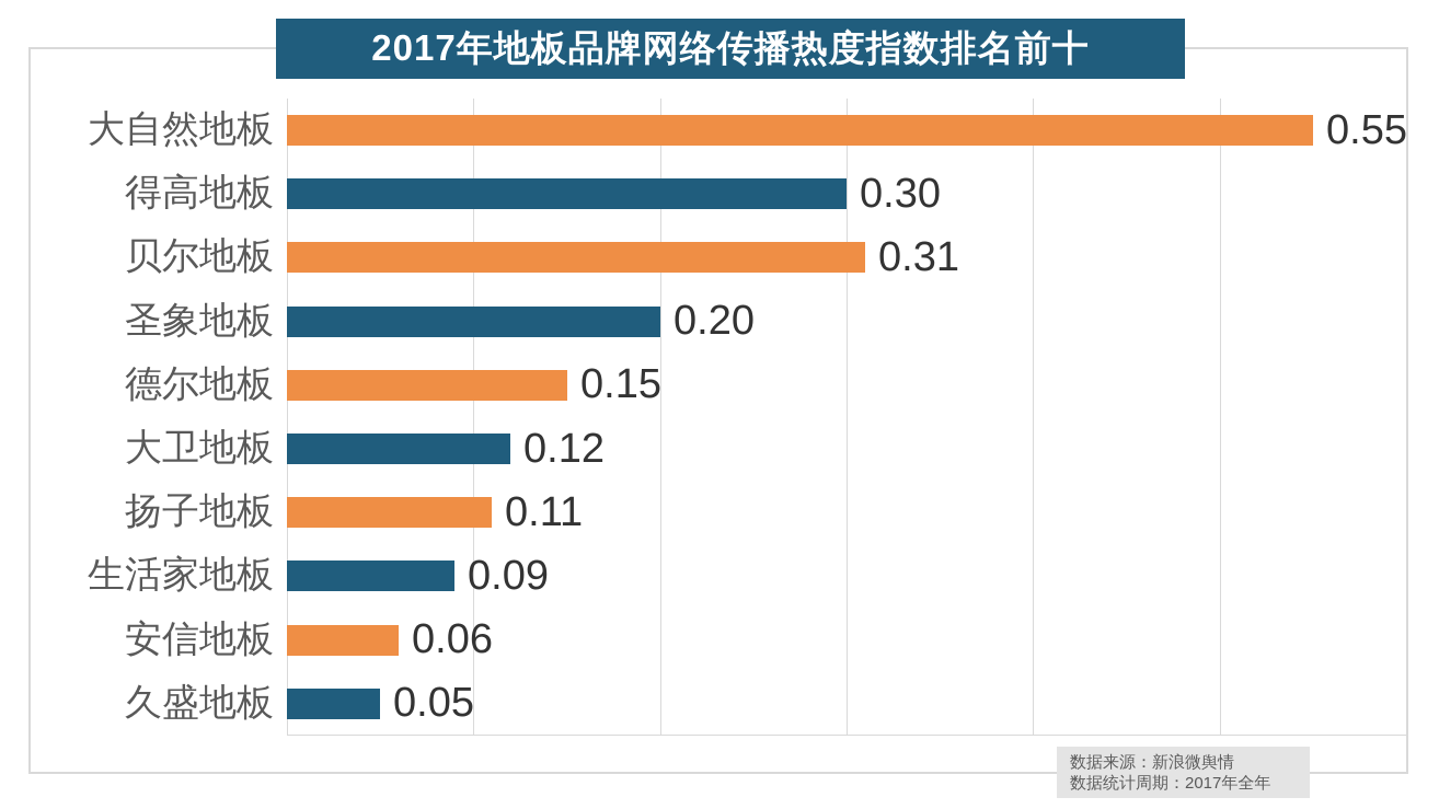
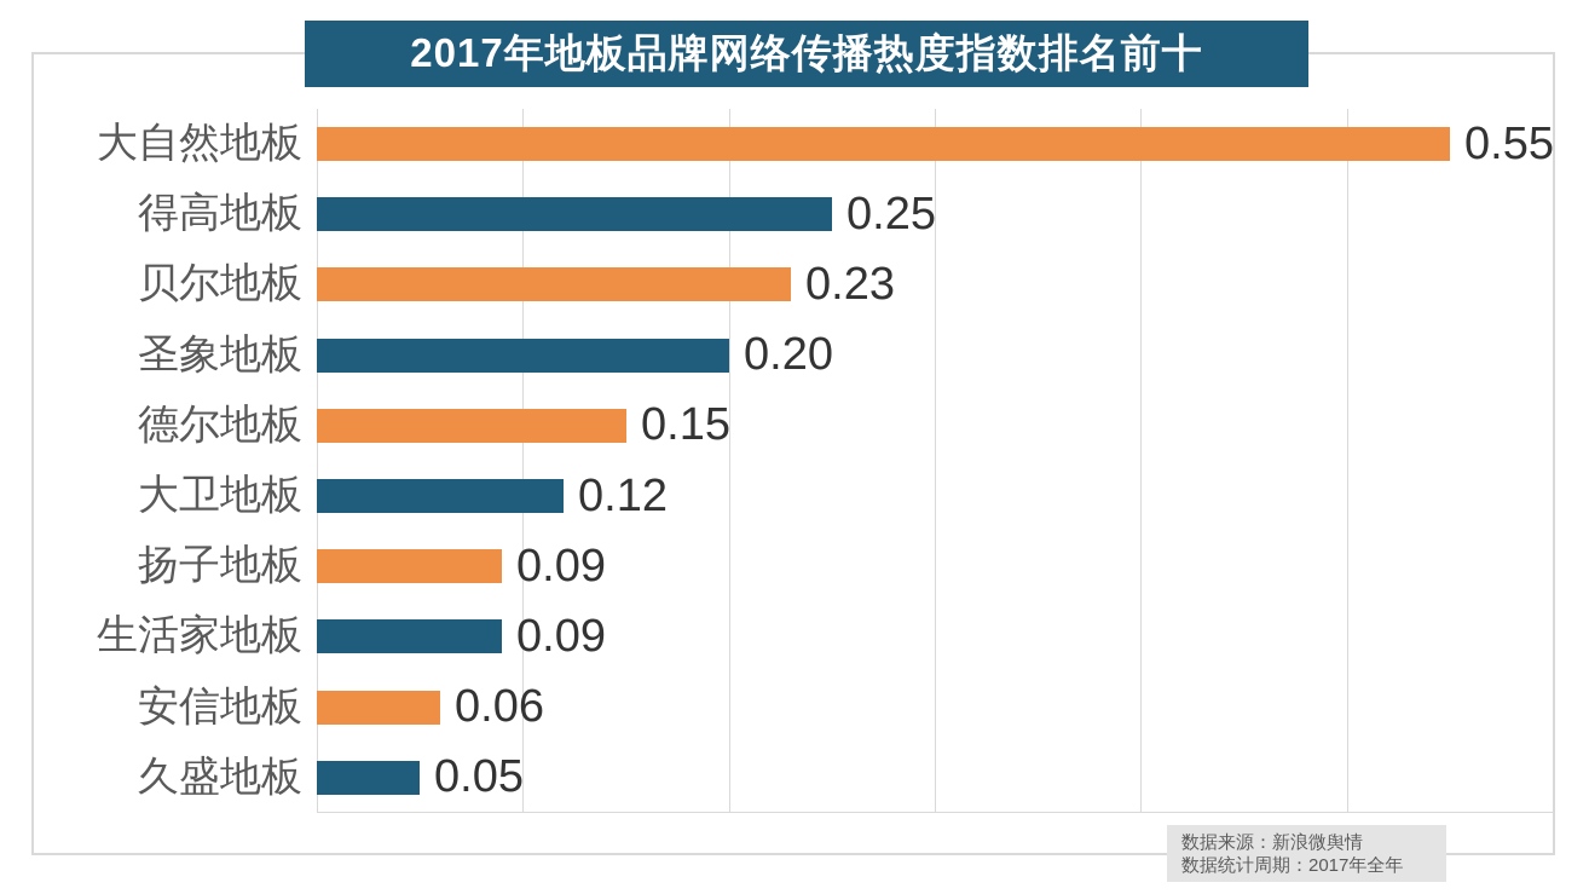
得高地板: 0.30 -> 0.25
贝尔地板: 0.31 -> 0.23
扬子地板: 0.11 -> 0.09
